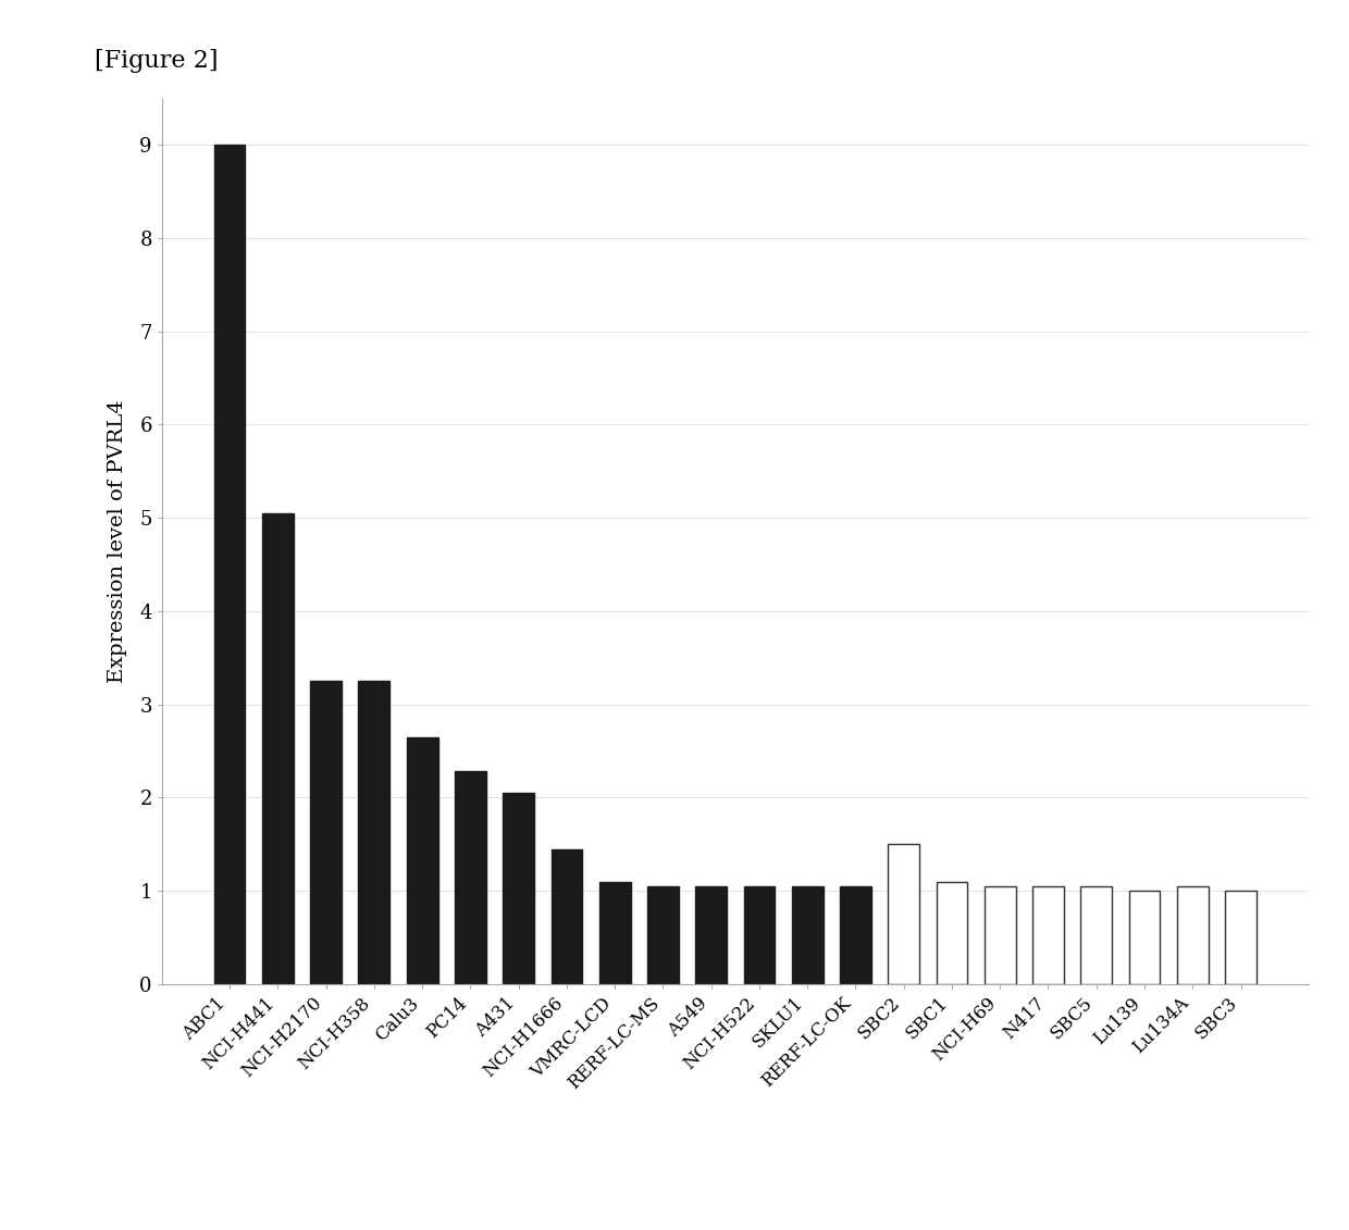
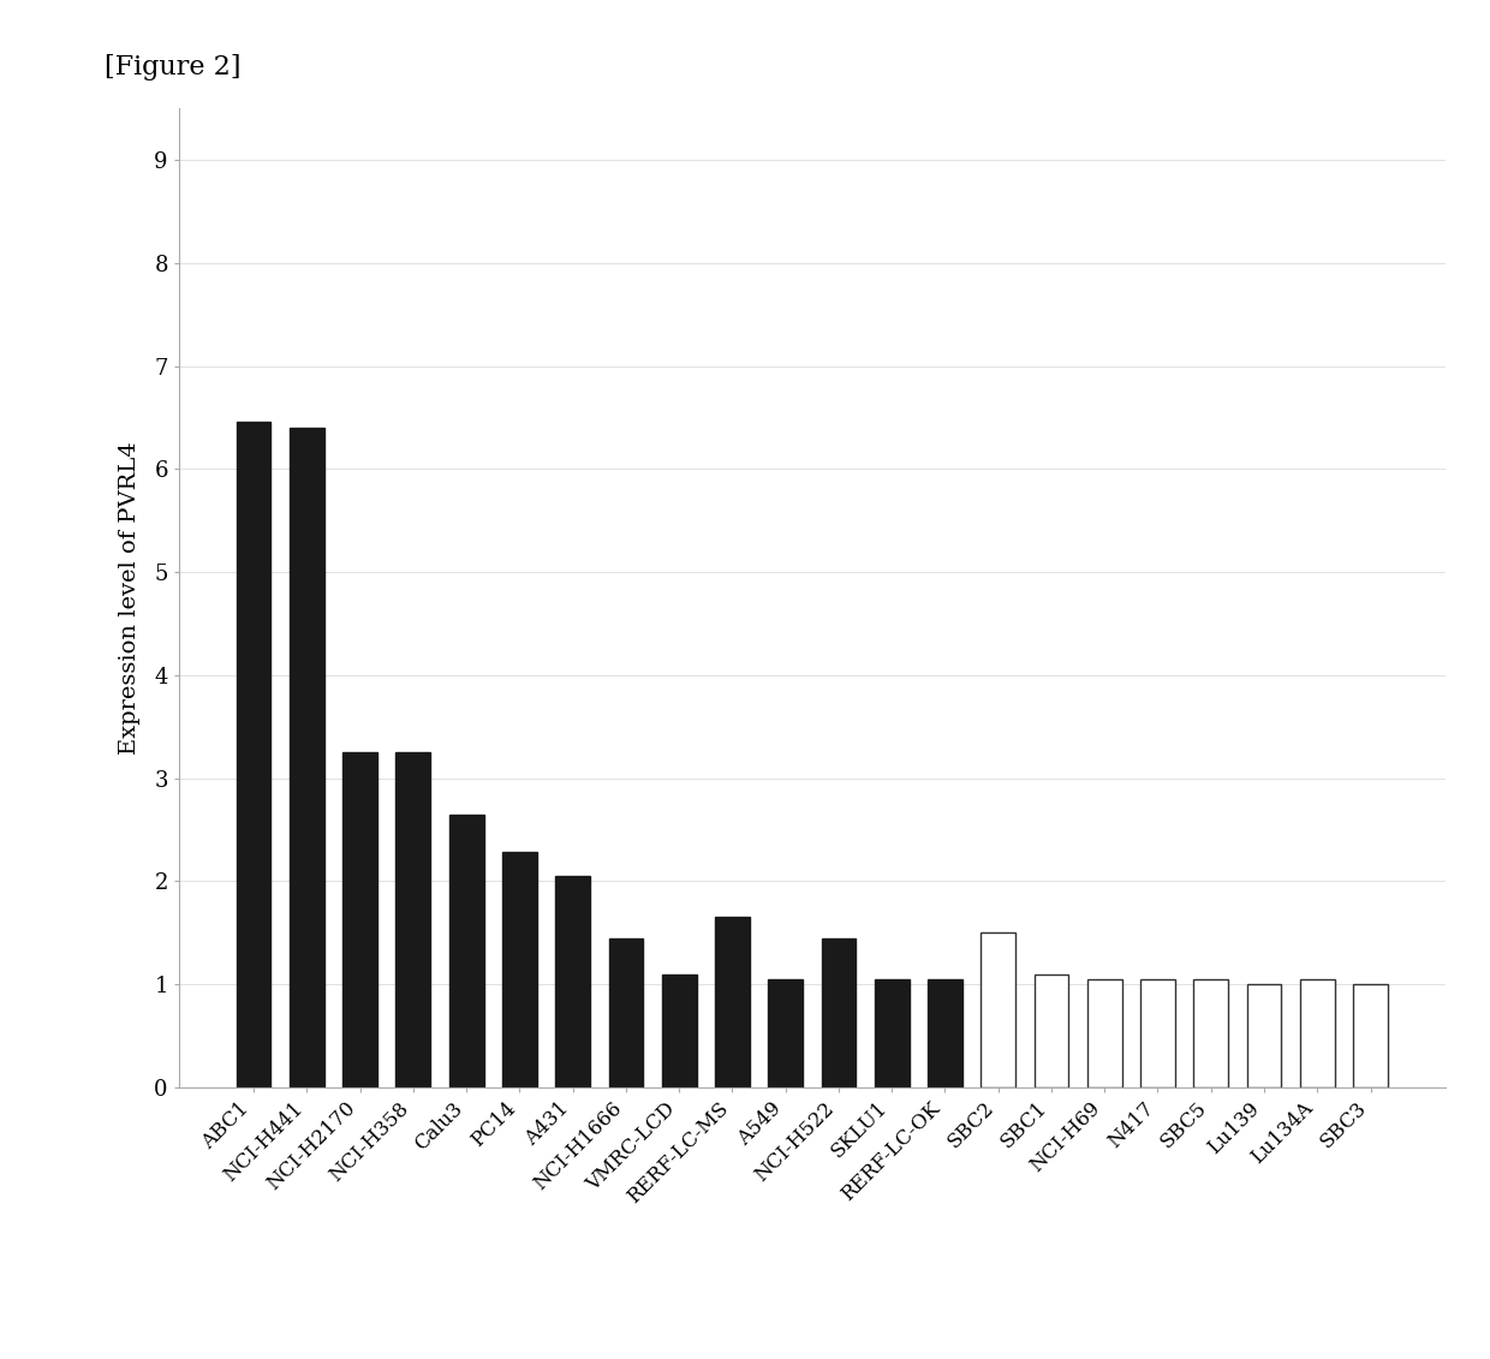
ABC1: 9.00 -> 6.46
NCI-H441: 5.05 -> 6.40
RERF-LC-MS: 1.05 -> 1.66
NCI-H522: 1.05 -> 1.44
